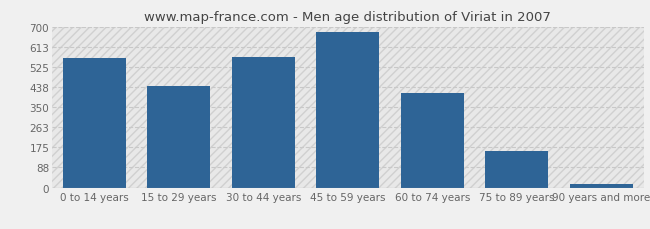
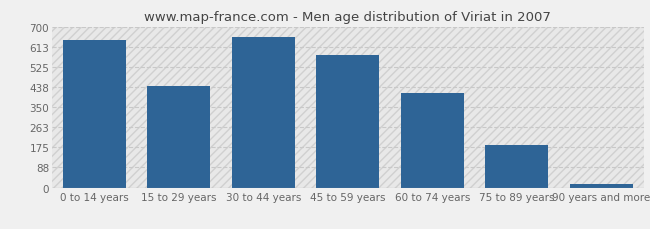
0 to 14 years: 563 -> 640
30 to 44 years: 568 -> 655
45 to 59 years: 678 -> 575
75 to 89 years: 158 -> 185
